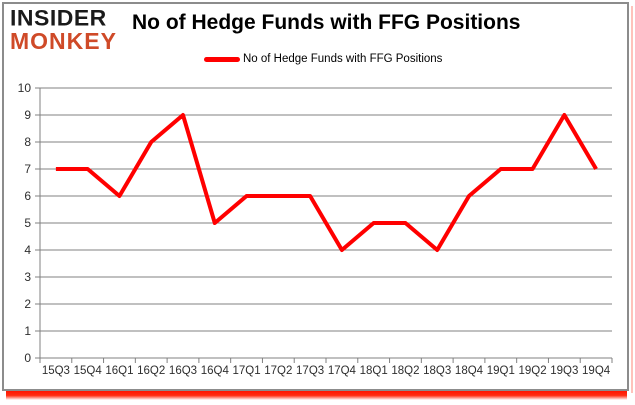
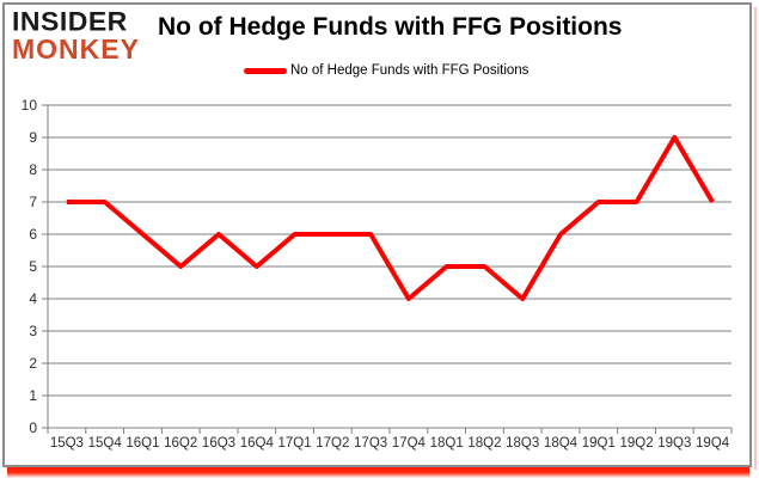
16Q2: 8 -> 5
16Q3: 9 -> 6
